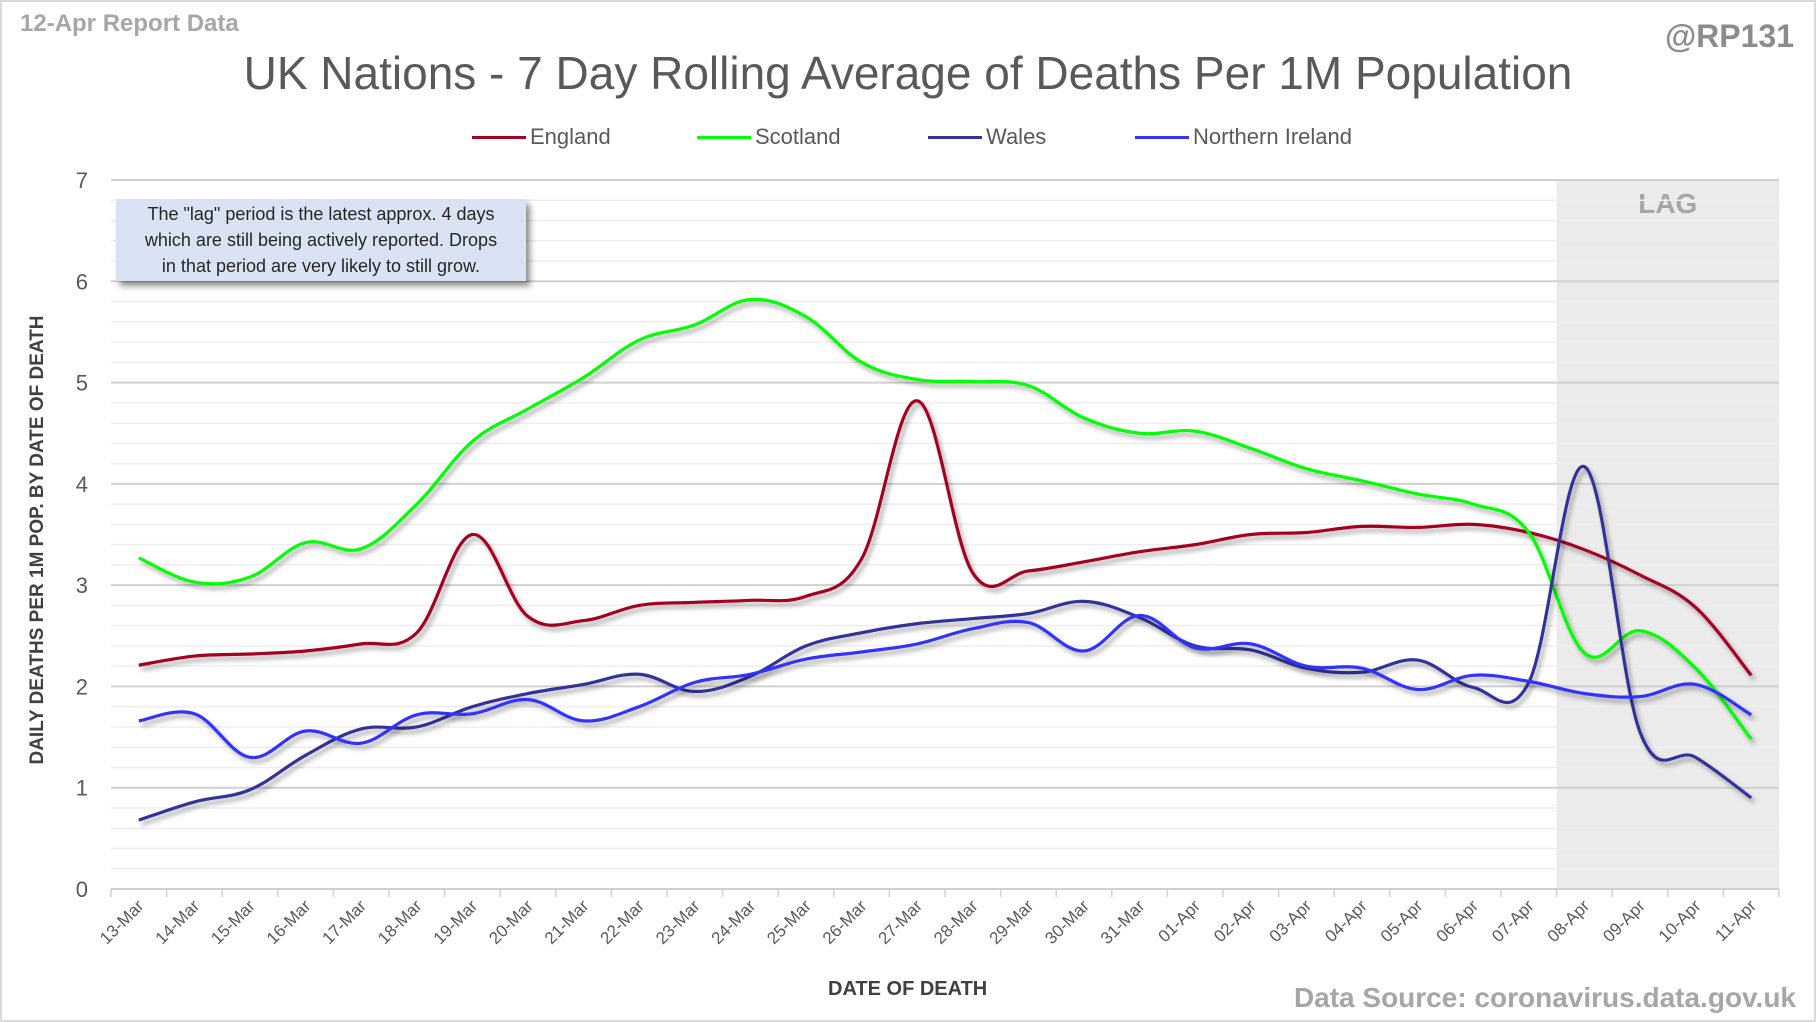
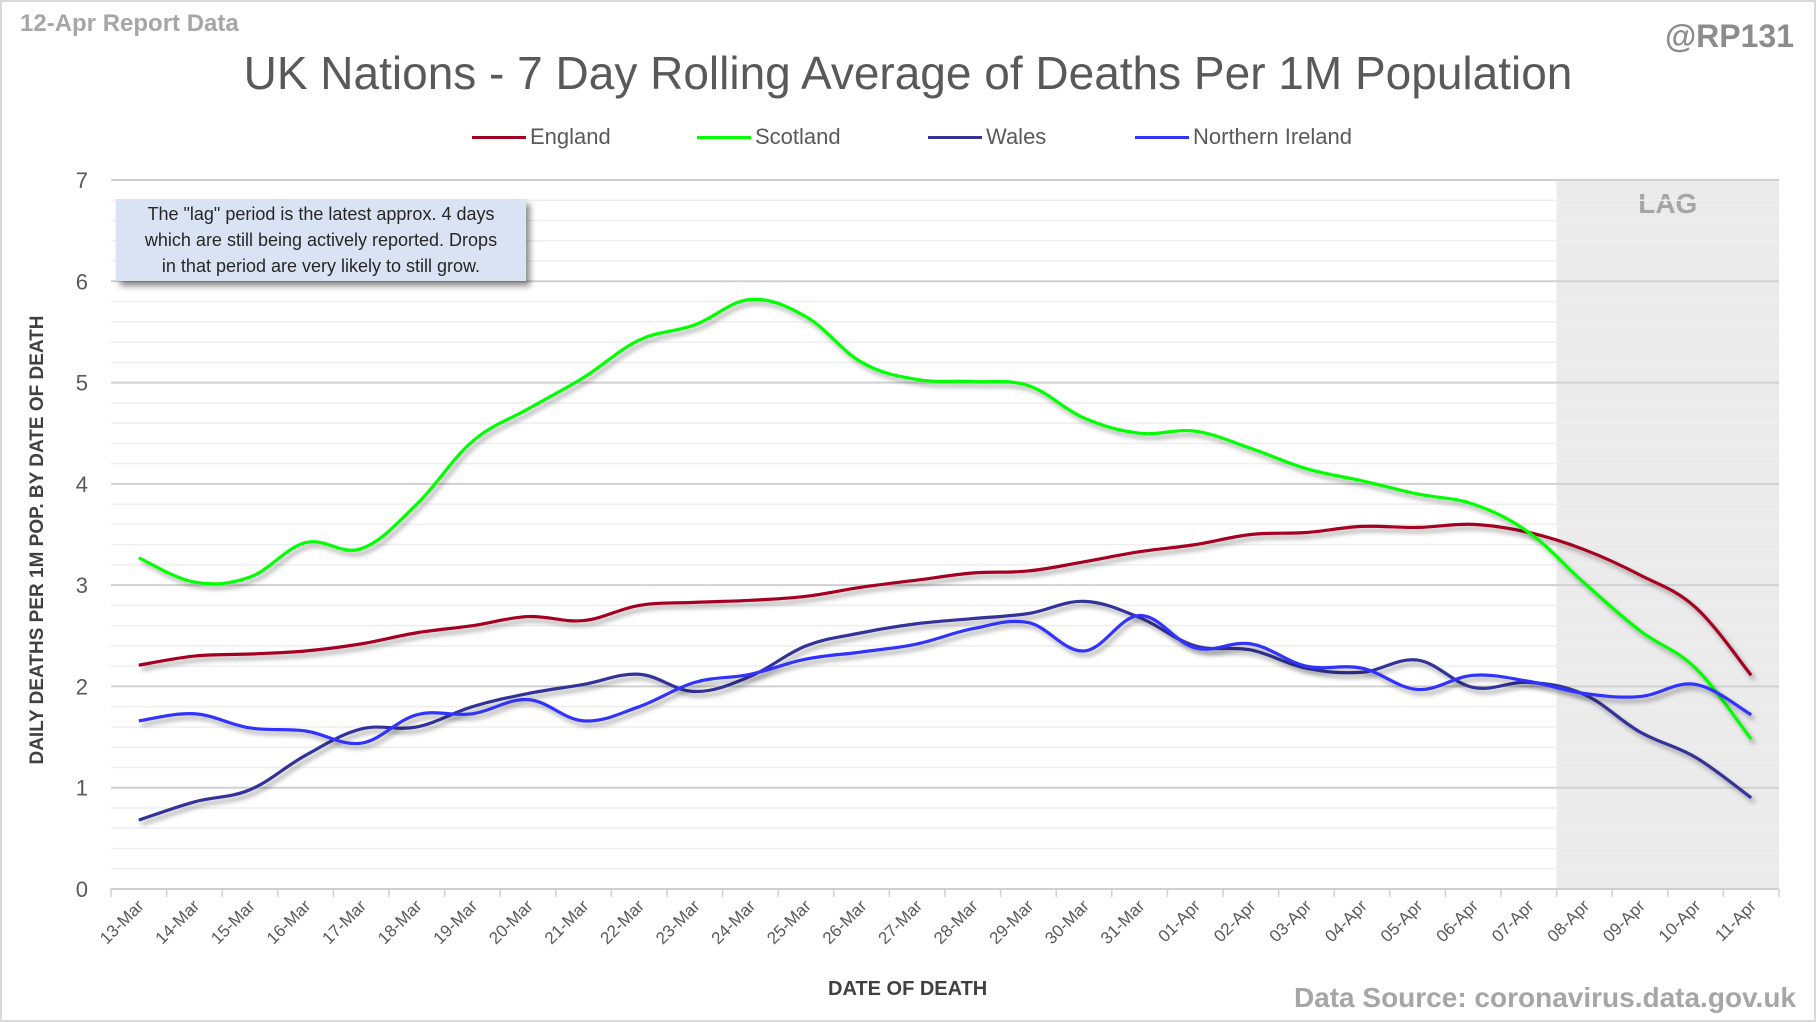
Northern Ireland/15-Mar: 1.30 -> 1.59
England/19-Mar: 3.50 -> 2.60
England/26-Mar: 3.26 -> 2.98
England/27-Mar: 4.82 -> 3.05
Scotland/08-Apr: 2.33 -> 3.02
Wales/08-Apr: 4.17 -> 1.92
